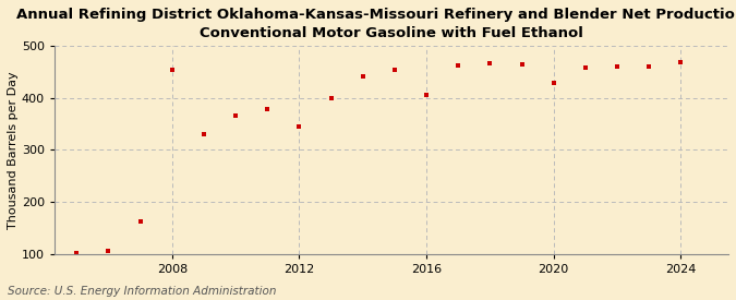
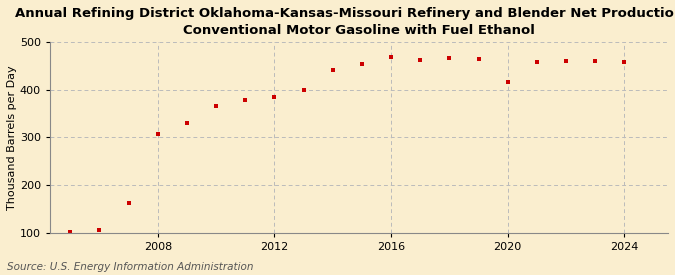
2008: 455 -> 308
2012: 345 -> 384
2016: 405 -> 468
2020: 430 -> 417
2024: 470 -> 458
